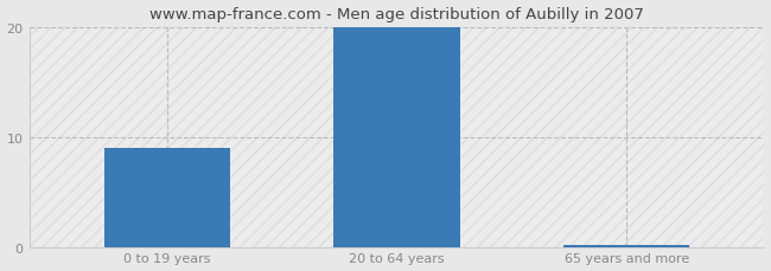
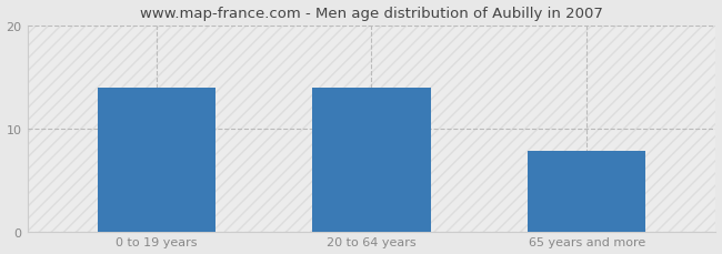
0 to 19 years: 9.0 -> 14.0
20 to 64 years: 20.0 -> 14.0
65 years and more: 0.2 -> 7.8
